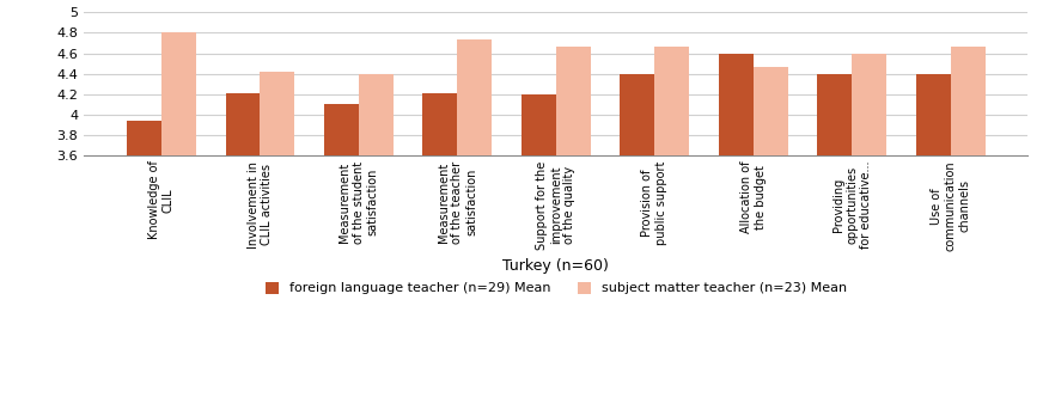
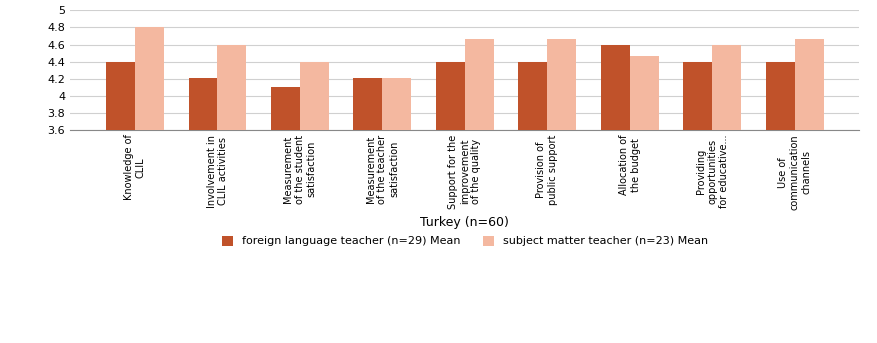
foreign language teacher (n=29) Mean/Knowledge of CLIL: 3.94 -> 4.40
subject matter teacher (n=23) Mean/Involvement in CLIL activities: 4.42 -> 4.60
subject matter teacher (n=23) Mean/Measurement of the teacher satisfaction: 4.74 -> 4.21
foreign language teacher (n=29) Mean/Support for the improvement of the quality: 4.20 -> 4.40
